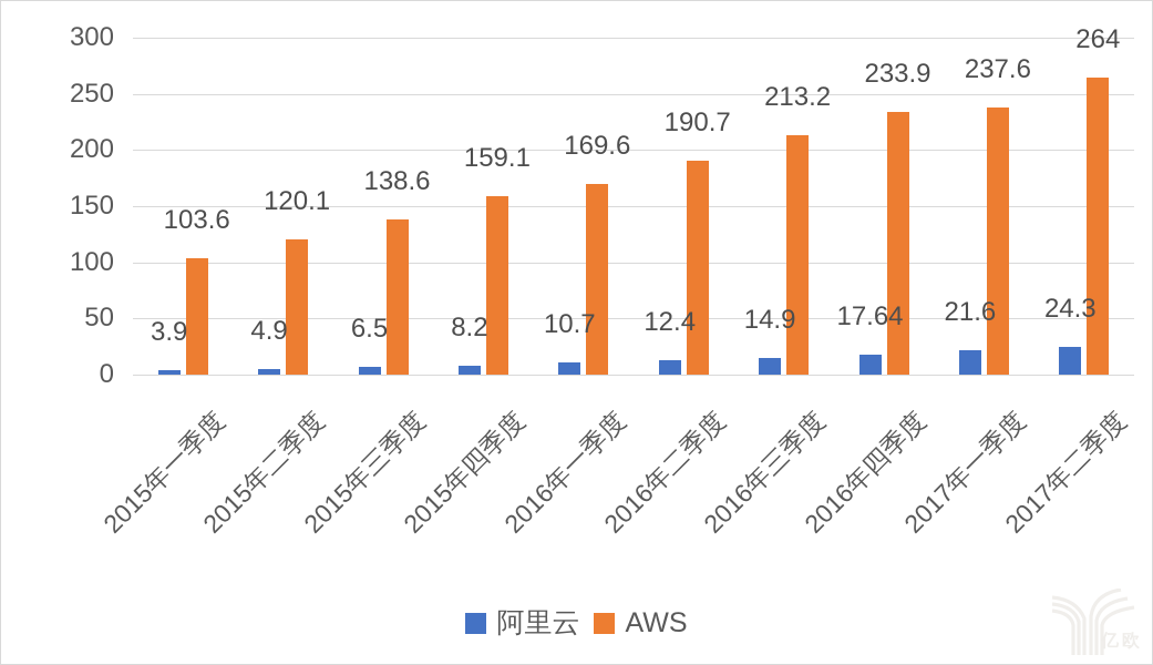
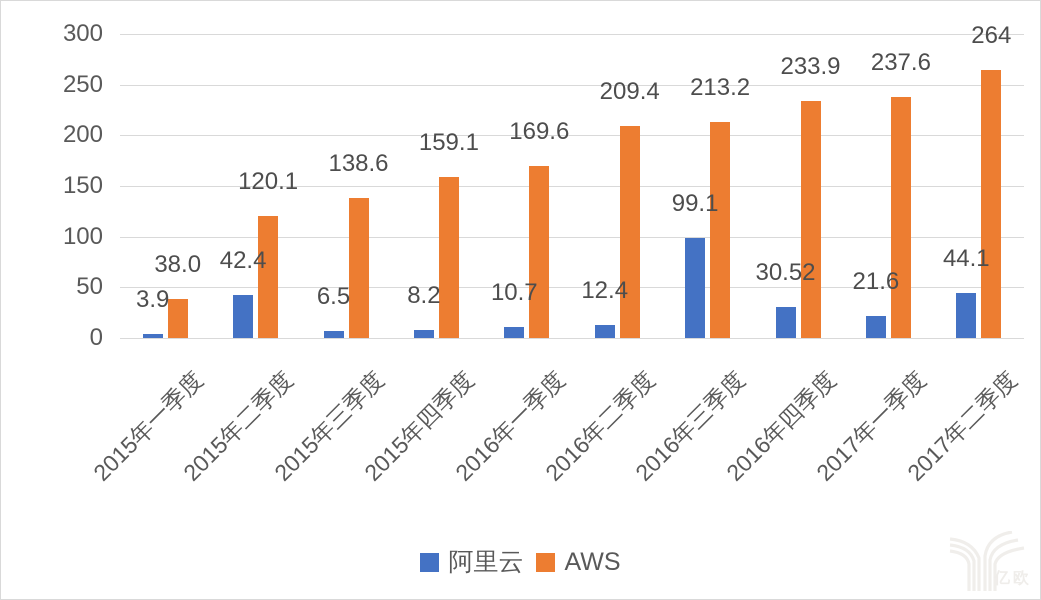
AWS/2015年一季度: 103.6 -> 38.0
阿里云/2015年二季度: 4.9 -> 42.4
AWS/2016年二季度: 190.7 -> 209.4
阿里云/2016年三季度: 14.9 -> 99.1
阿里云/2016年四季度: 17.64 -> 30.52
阿里云/2017年二季度: 24.3 -> 44.1
